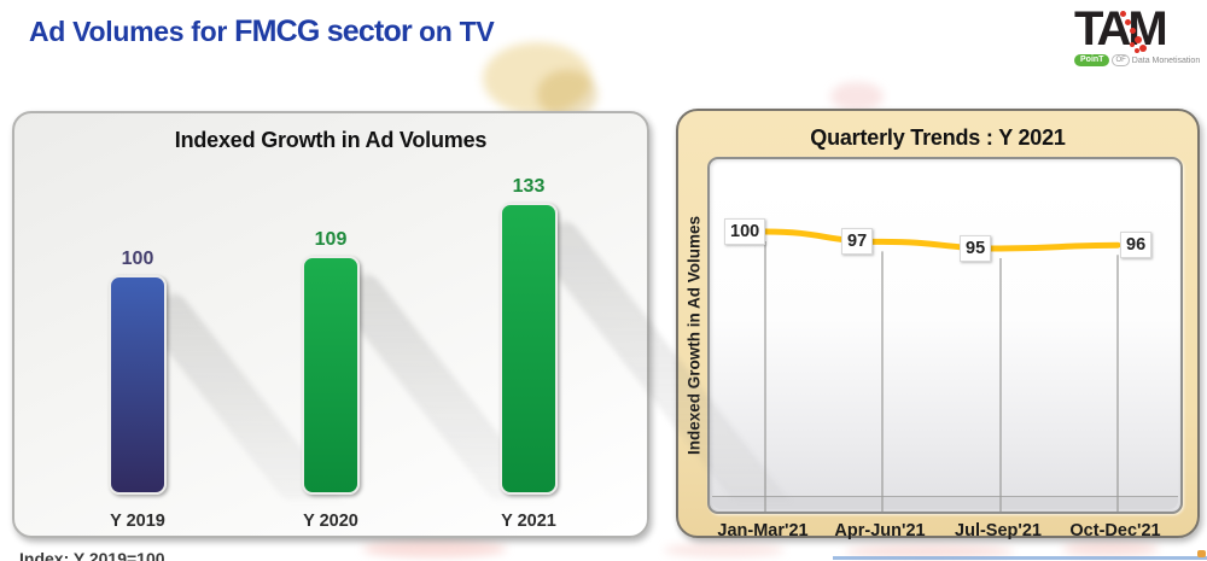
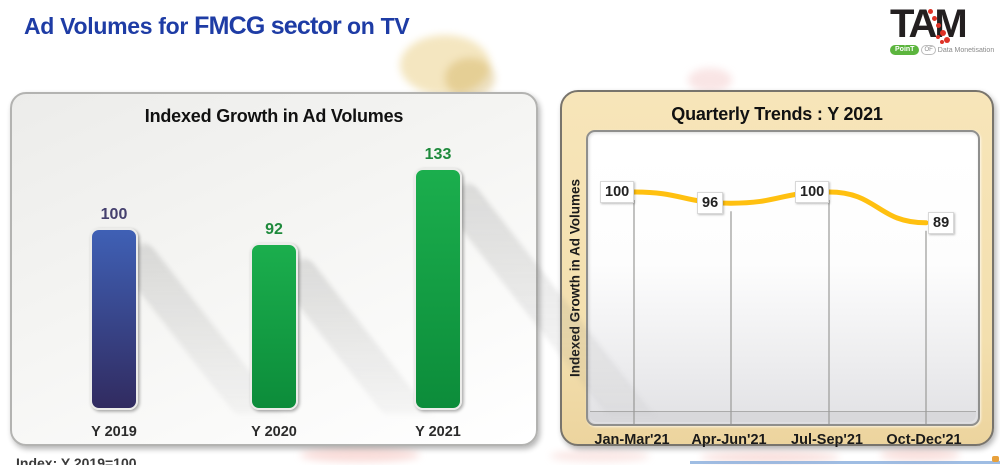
Indexed Growth in Ad Volumes/Y 2020: 109 -> 92
Quarterly Trends : Y 2021/Apr-Jun'21: 97 -> 96
Quarterly Trends : Y 2021/Jul-Sep'21: 95 -> 100
Quarterly Trends : Y 2021/Oct-Dec'21: 96 -> 89
